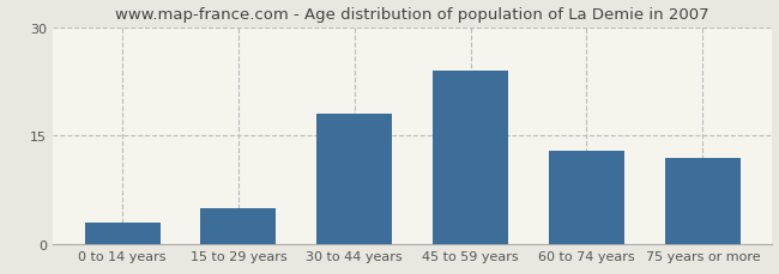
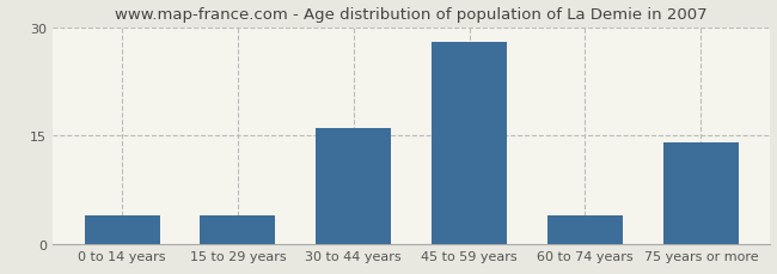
0 to 14 years: 3 -> 4
15 to 29 years: 5 -> 4
30 to 44 years: 18 -> 16
45 to 59 years: 24 -> 28
60 to 74 years: 13 -> 4
75 years or more: 12 -> 14
